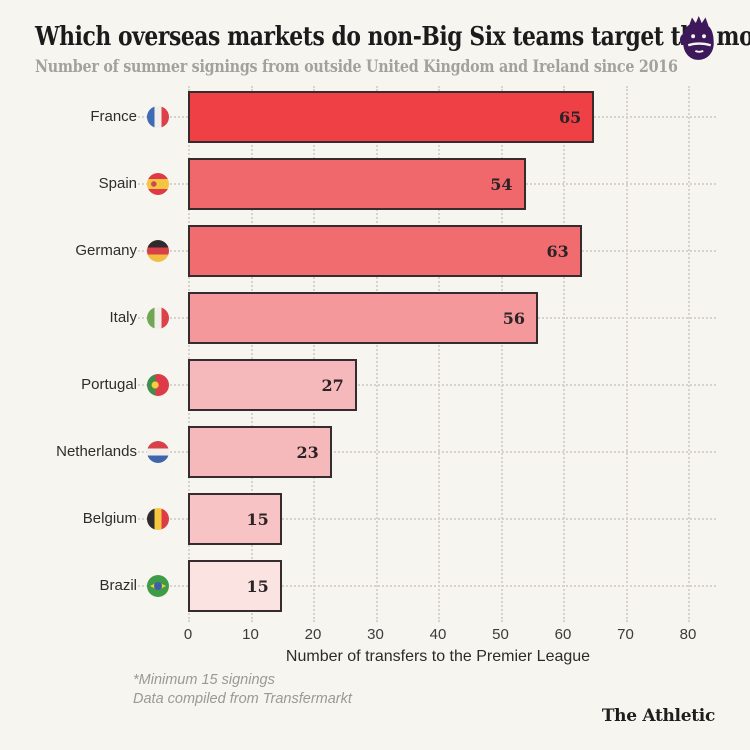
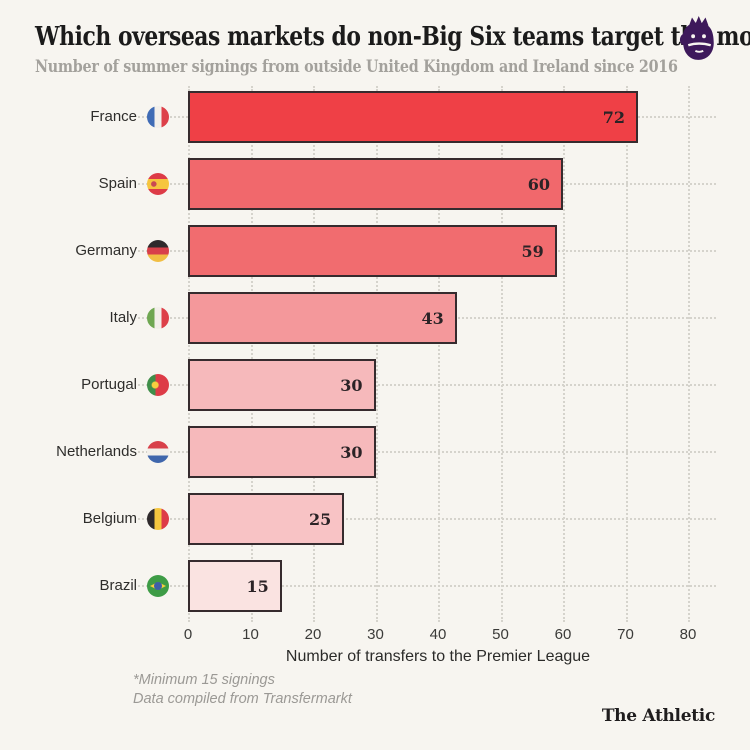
France: 65 -> 72
Spain: 54 -> 60
Germany: 63 -> 59
Italy: 56 -> 43
Portugal: 27 -> 30
Netherlands: 23 -> 30
Belgium: 15 -> 25
